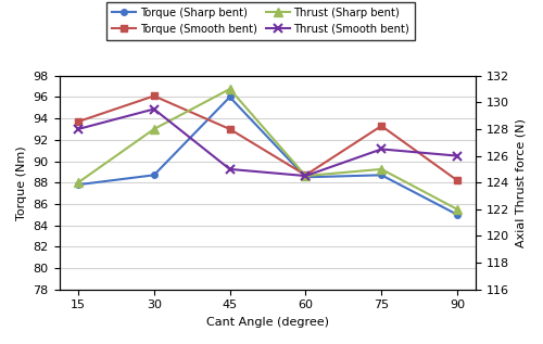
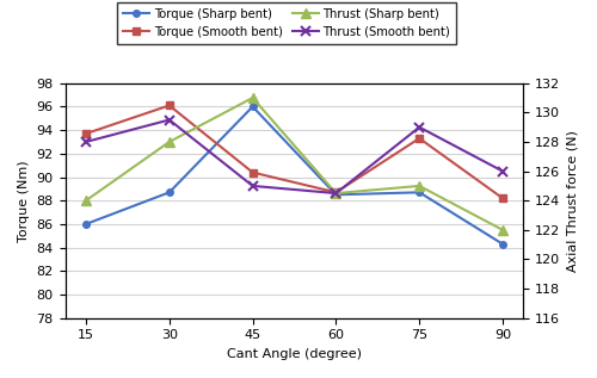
Torque (Sharp bent)/15: 87.8 -> 86.0
Torque (Smooth bent)/45: 93.0 -> 90.4
Thrust (Smooth bent)/75: 126.5 -> 129.0
Torque (Sharp bent)/90: 85.0 -> 84.3
